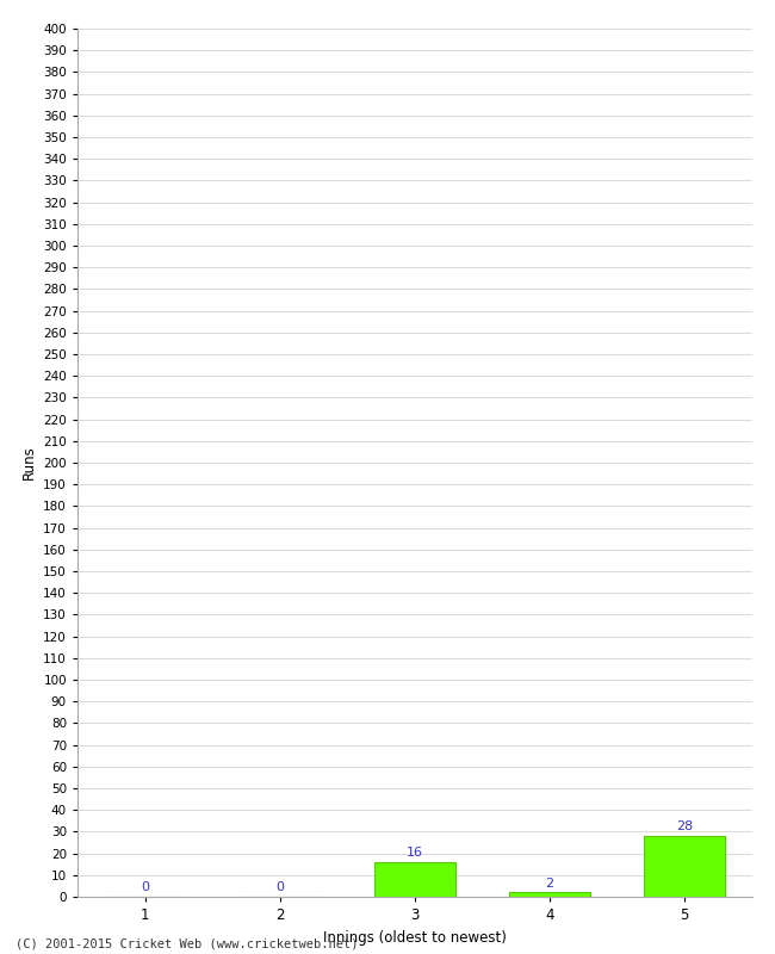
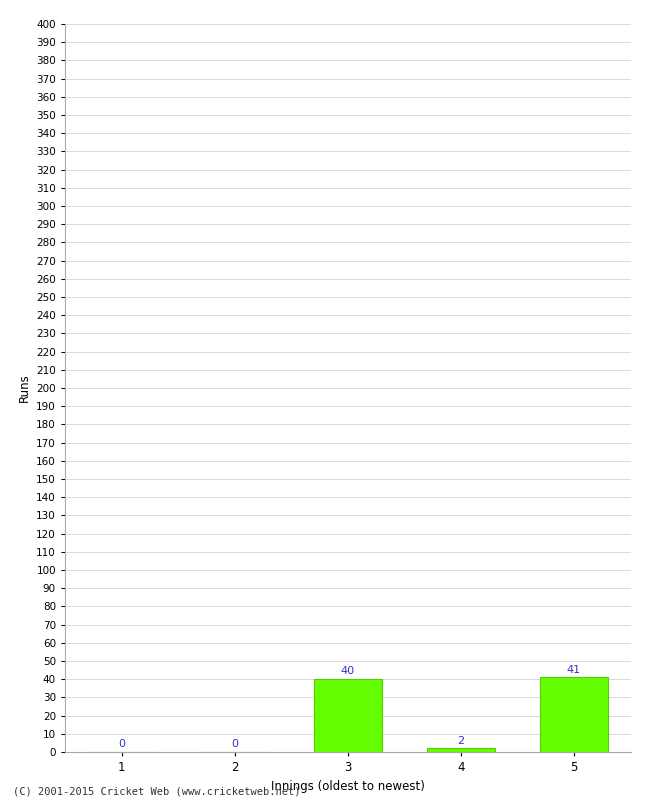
3: 16 -> 40
5: 28 -> 41
